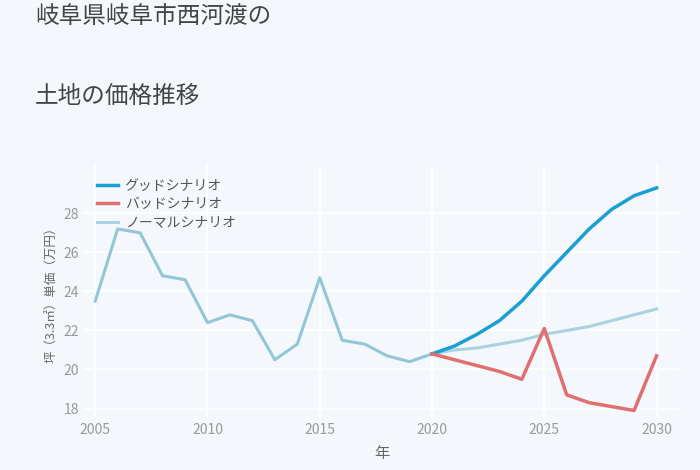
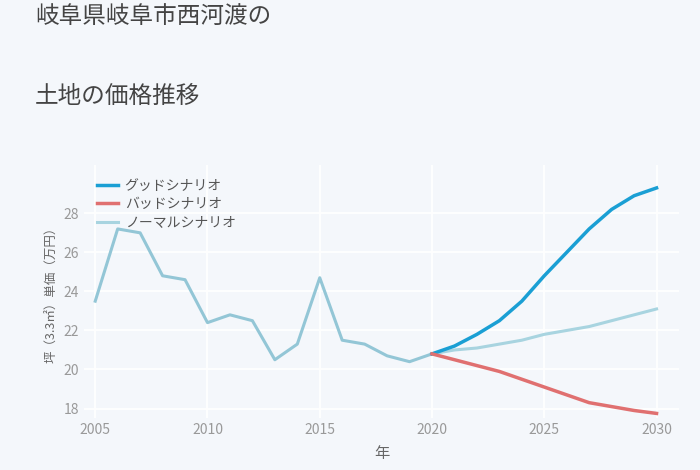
バッドシナリオ/2025: 22.1 -> 19.1
バッドシナリオ/2030: 20.7 -> 17.8
